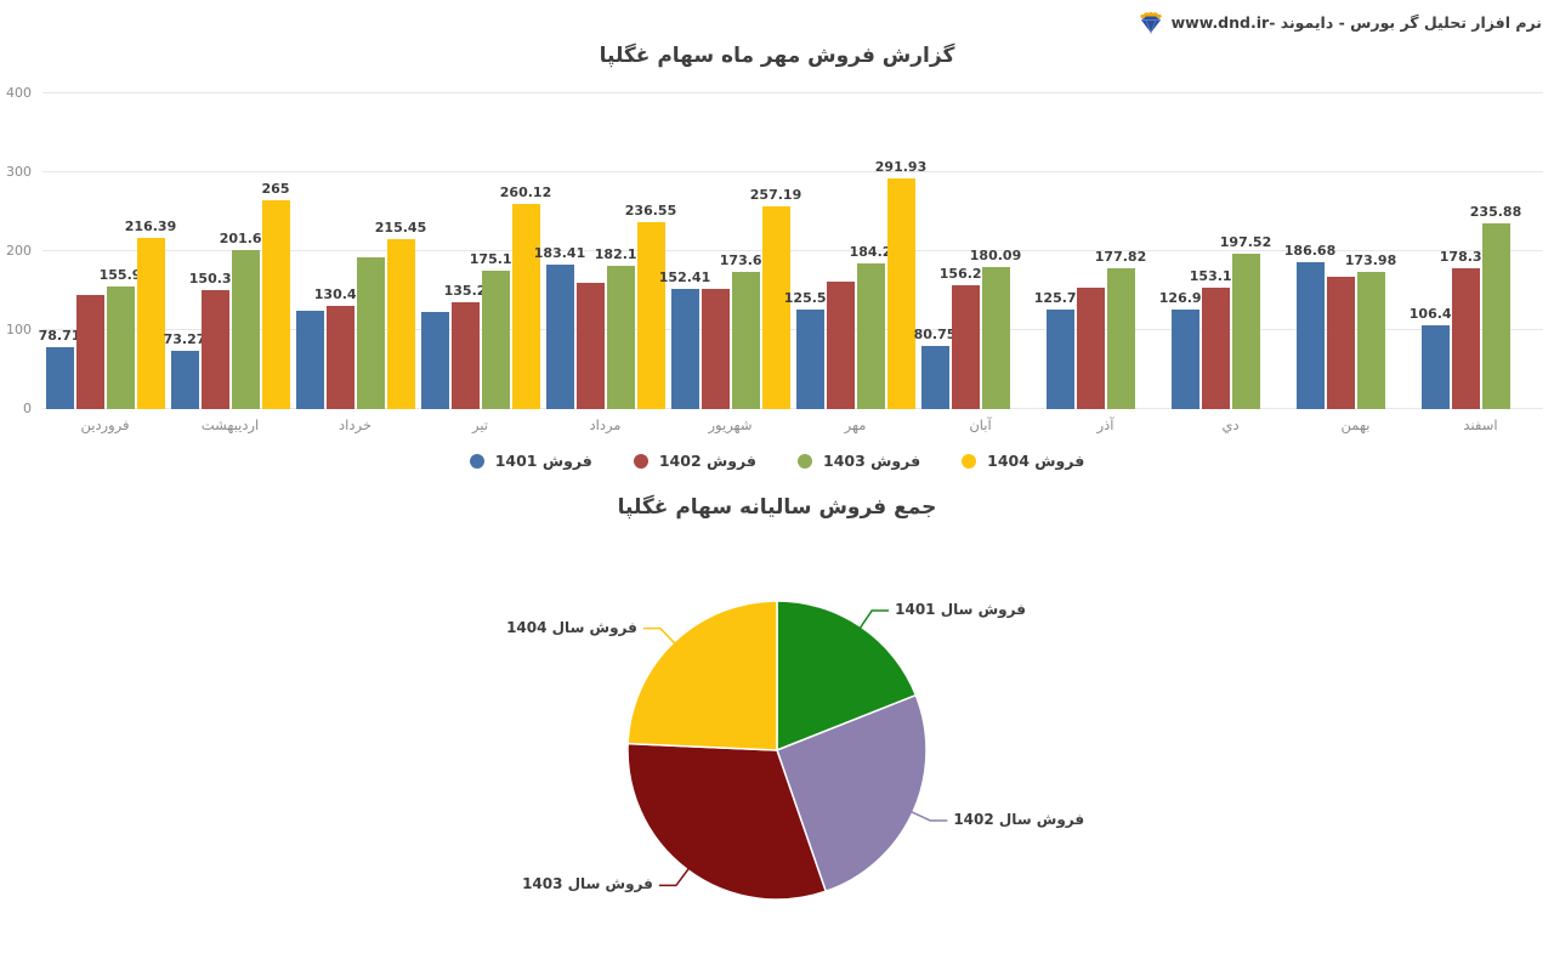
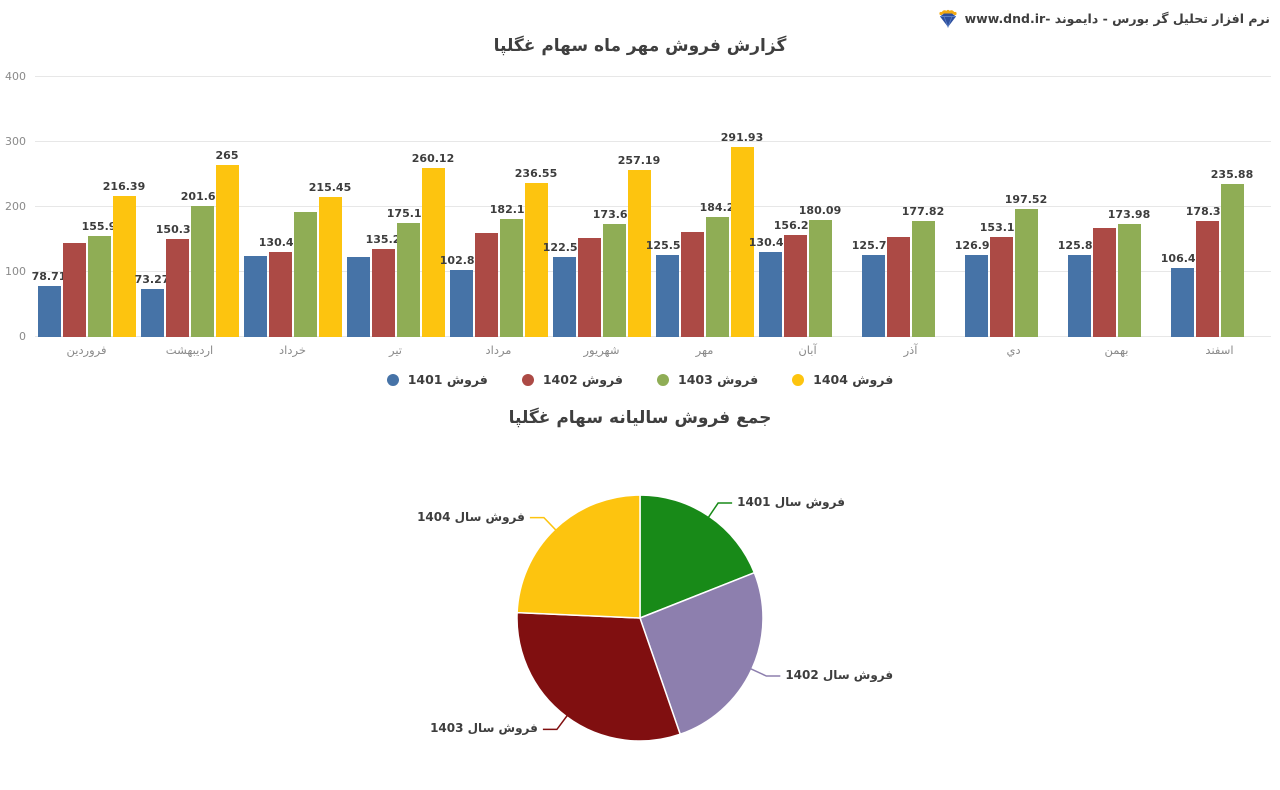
گزارش فروش مهر ماه سهام غگلپا/فروش 1401/مرداد: 183.41 -> 102.88
گزارش فروش مهر ماه سهام غگلپا/فروش 1401/شهریور: 152.41 -> 122.54
گزارش فروش مهر ماه سهام غگلپا/فروش 1401/آبان: 80.75 -> 130.41
گزارش فروش مهر ماه سهام غگلپا/فروش 1401/بهمن: 186.68 -> 125.86
